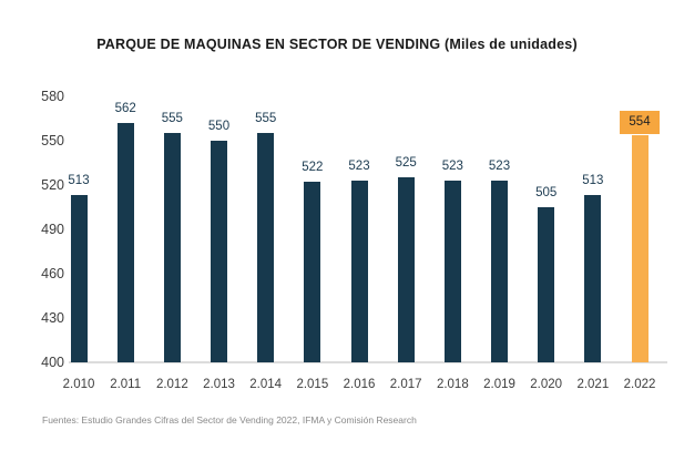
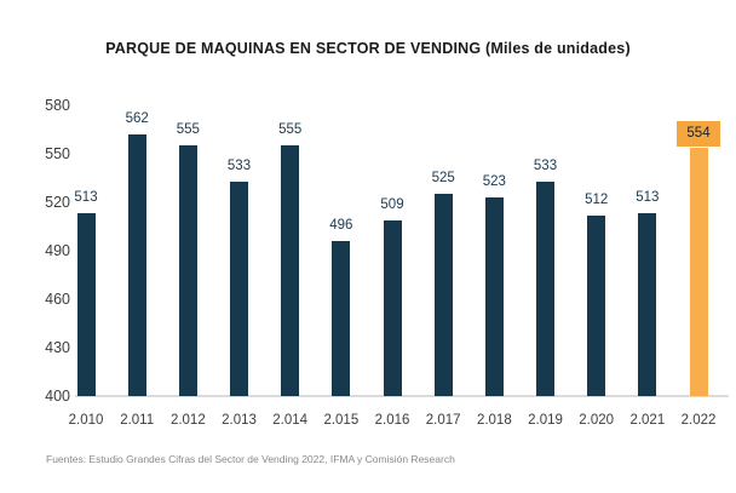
2.013: 550 -> 533
2.015: 522 -> 496
2.016: 523 -> 509
2.019: 523 -> 533
2.020: 505 -> 512
